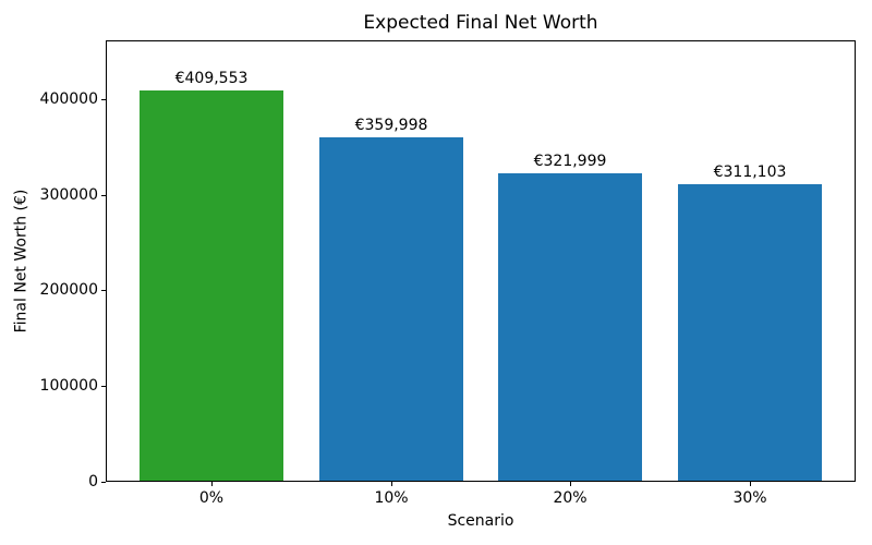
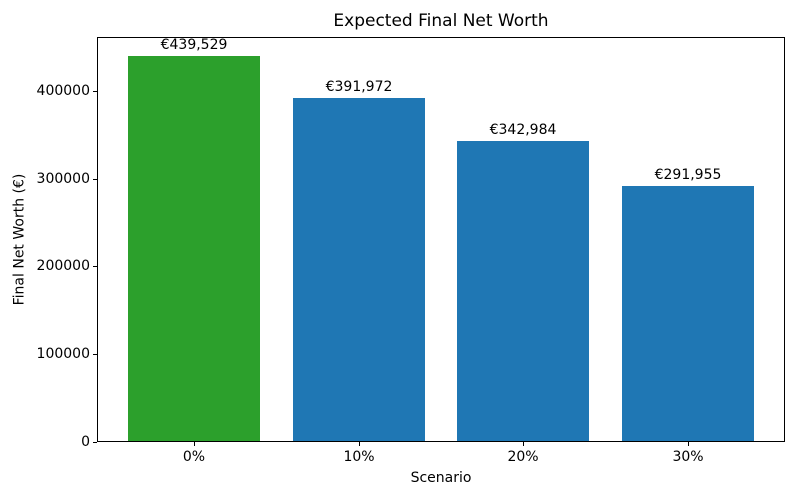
0%: €409,553 -> €439,529
10%: €359,998 -> €391,972
20%: €321,999 -> €342,984
30%: €311,103 -> €291,955
